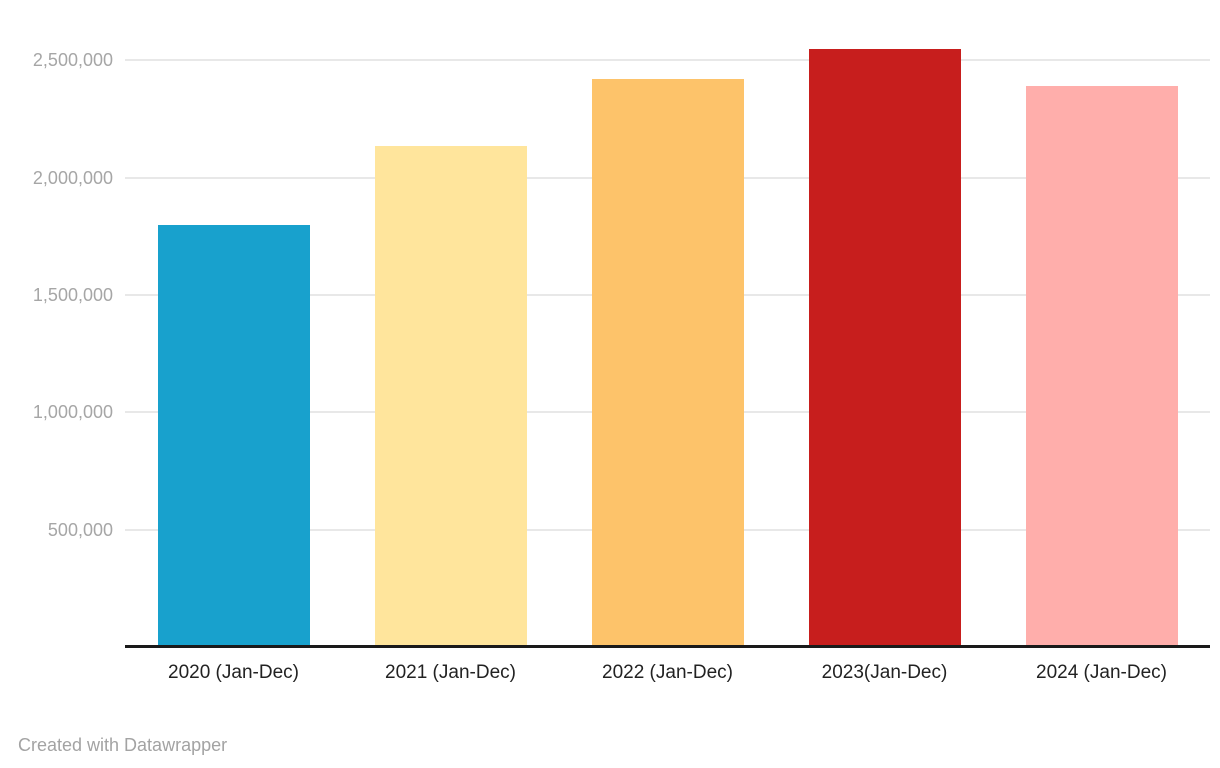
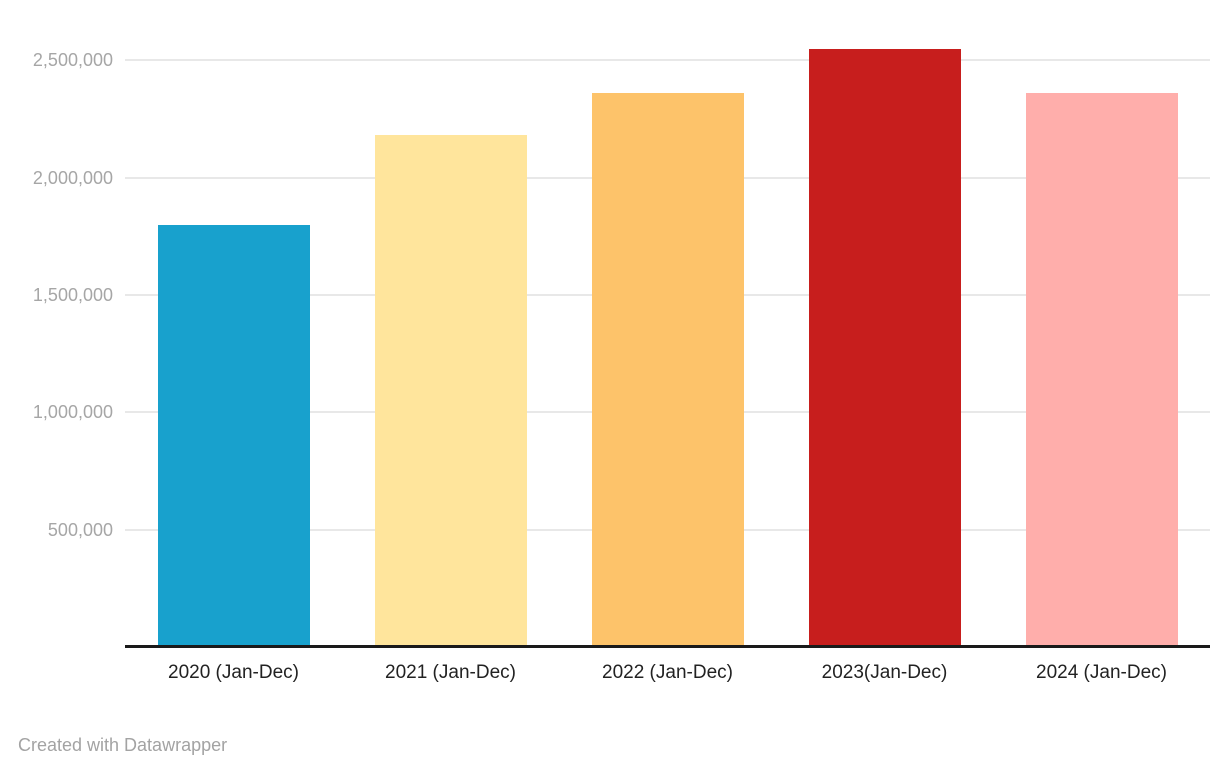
2021 (Jan-Dec): 2140000 -> 2180000
2022 (Jan-Dec): 2420000 -> 2360000
2024 (Jan-Dec): 2390000 -> 2360000
